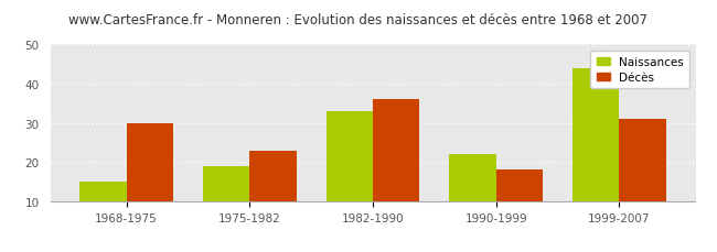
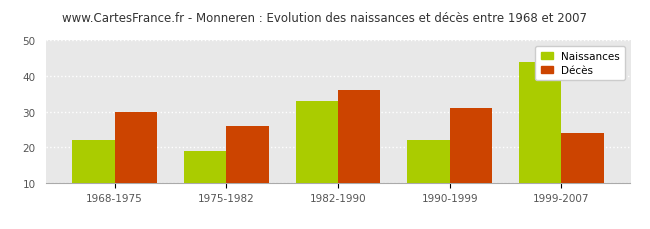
Naissances/1968-1975: 15 -> 22
Décès/1975-1982: 23 -> 26
Décès/1990-1999: 18 -> 31
Décès/1999-2007: 31 -> 24
